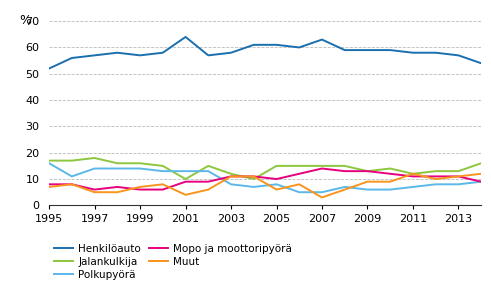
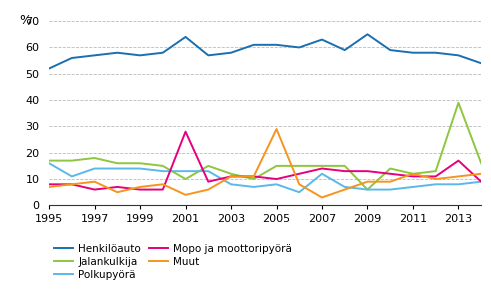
Muut/1997: 5 -> 9
Mopo ja moottoripyörä/2001: 9 -> 28
Muut/2005: 6 -> 29
Polkupyörä/2007: 5 -> 12
Henkilöauto/2009: 59 -> 65
Jalankulkija/2009: 13 -> 6
Jalankulkija/2013: 13 -> 39
Mopo ja moottoripyörä/2013: 11 -> 17
